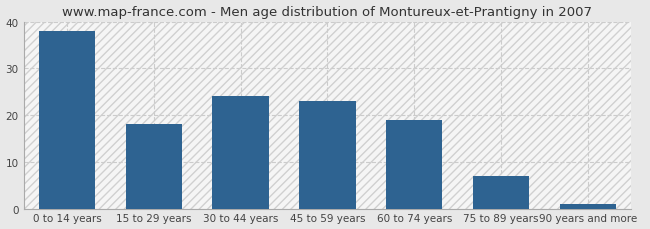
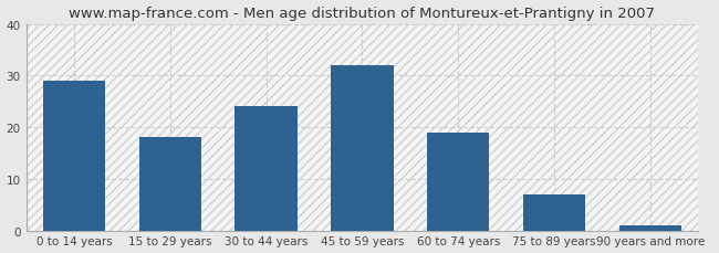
0 to 14 years: 38 -> 29
45 to 59 years: 23 -> 32
